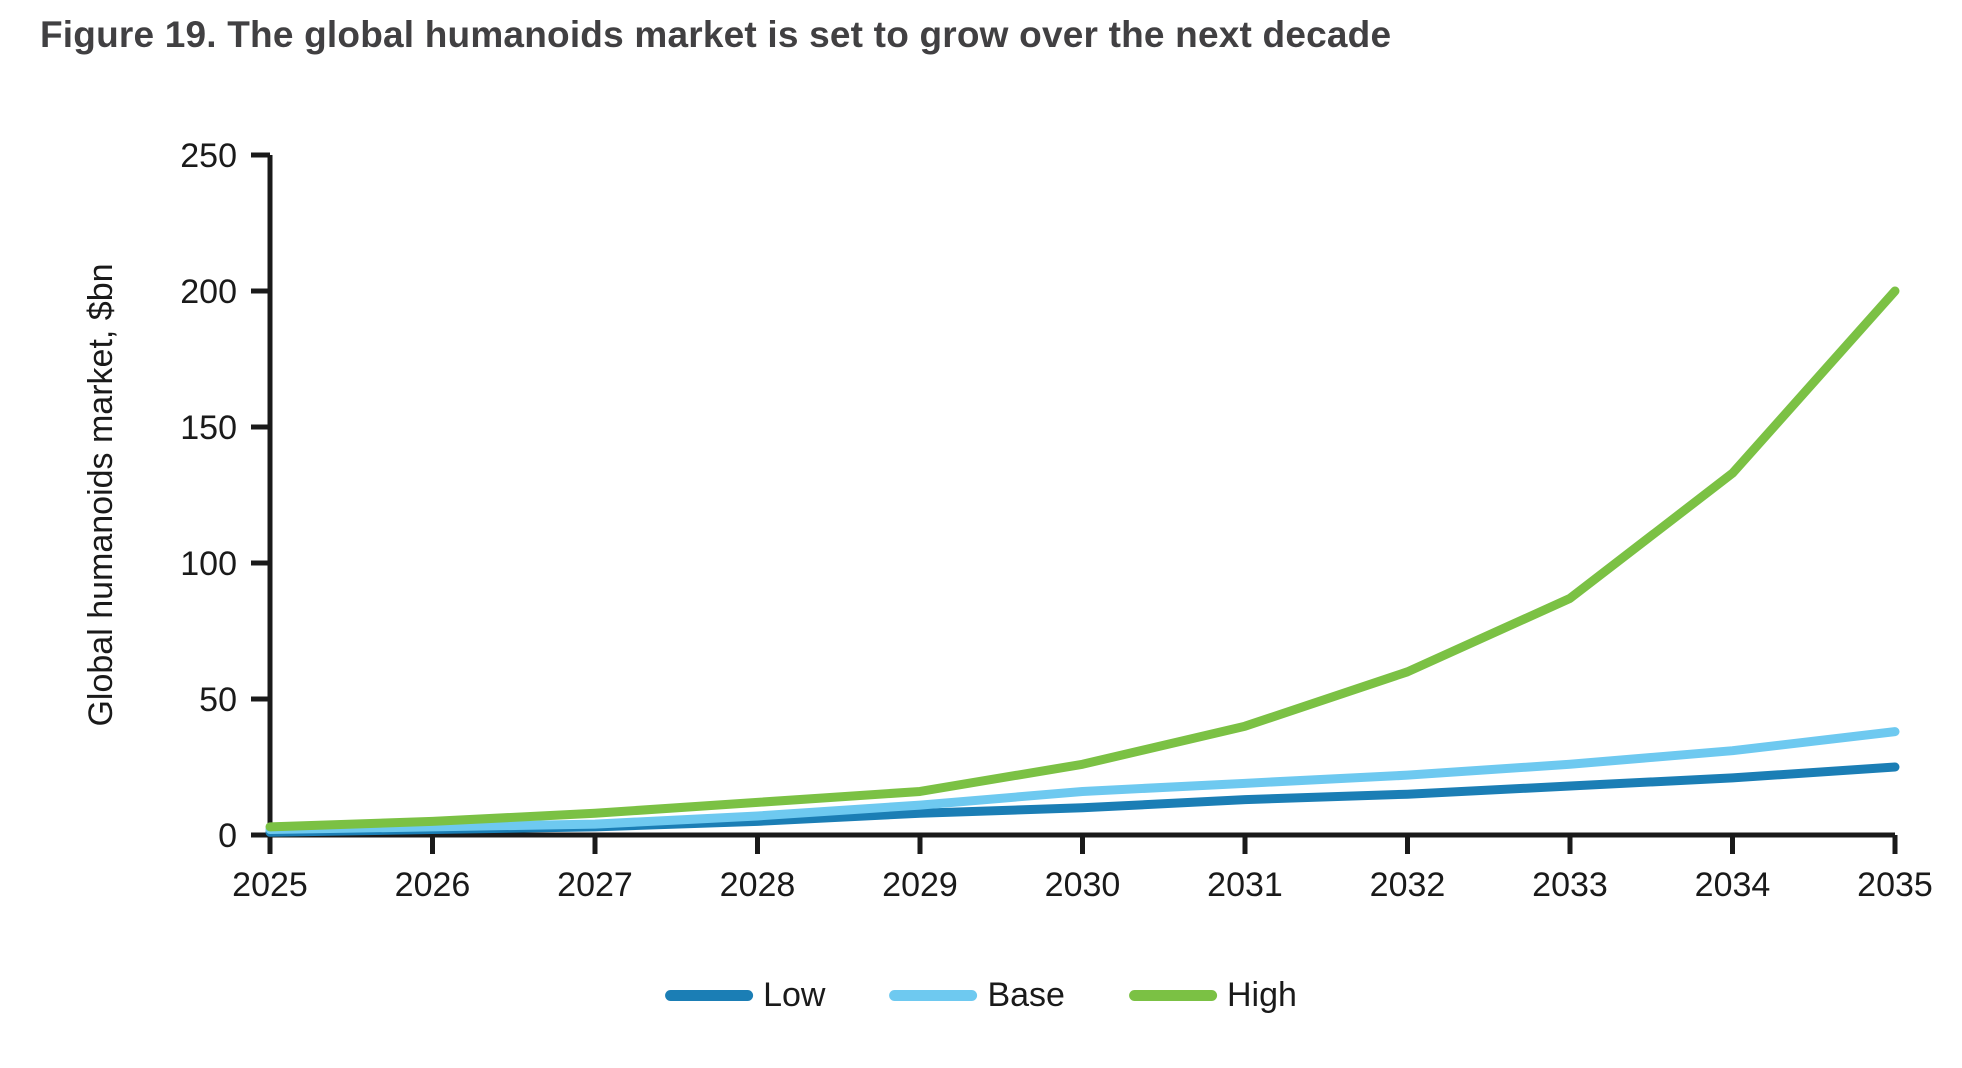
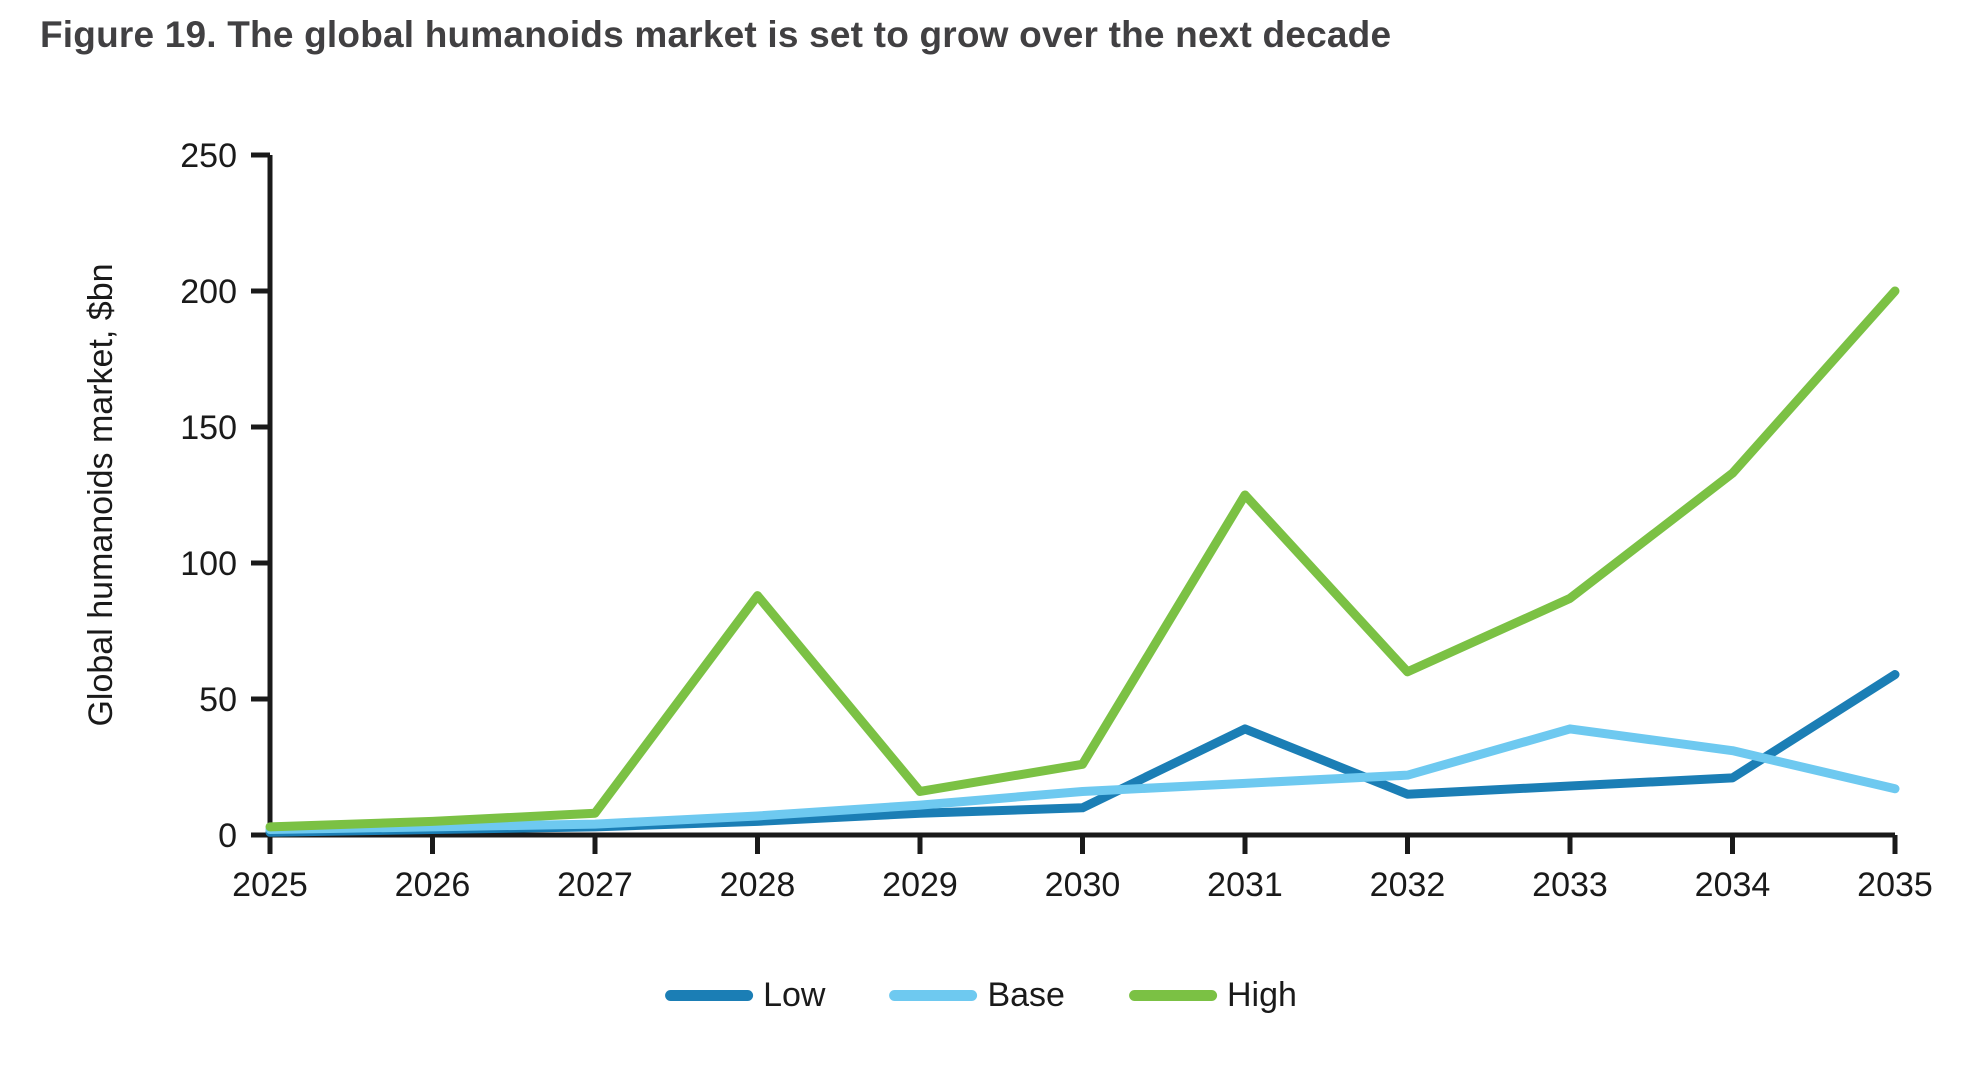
High/2028: 12 -> 88
Low/2031: 13 -> 39
High/2031: 40 -> 125
Base/2033: 26 -> 39
Low/2035: 25 -> 59
Base/2035: 38 -> 17
